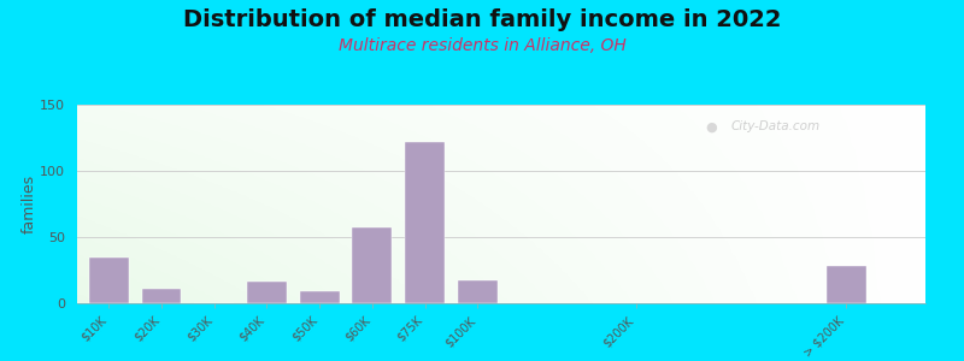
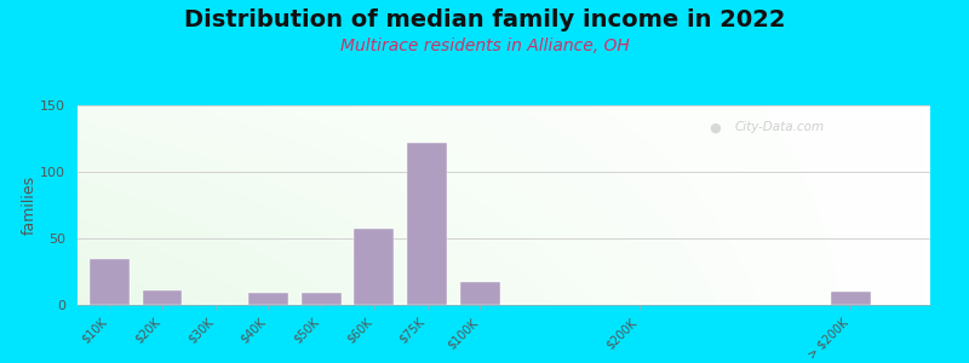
$40K: 16 -> 9
> $200K: 28 -> 10
